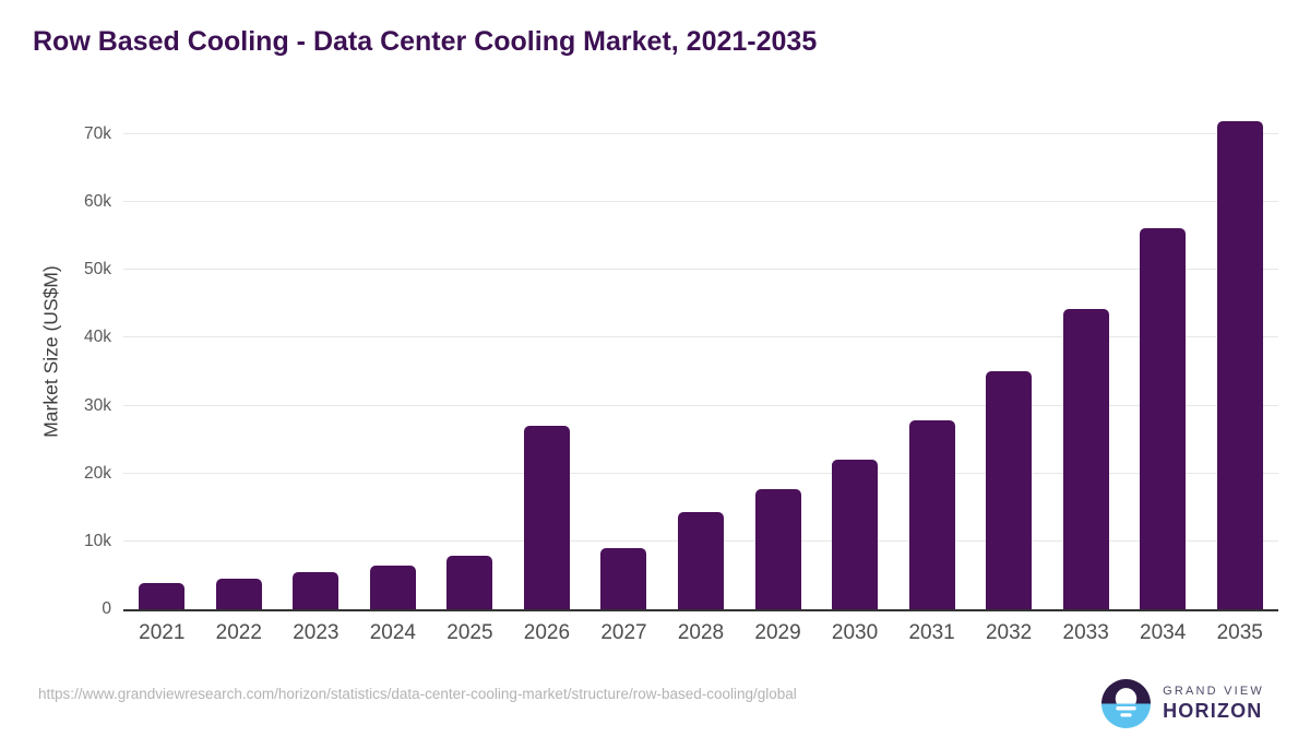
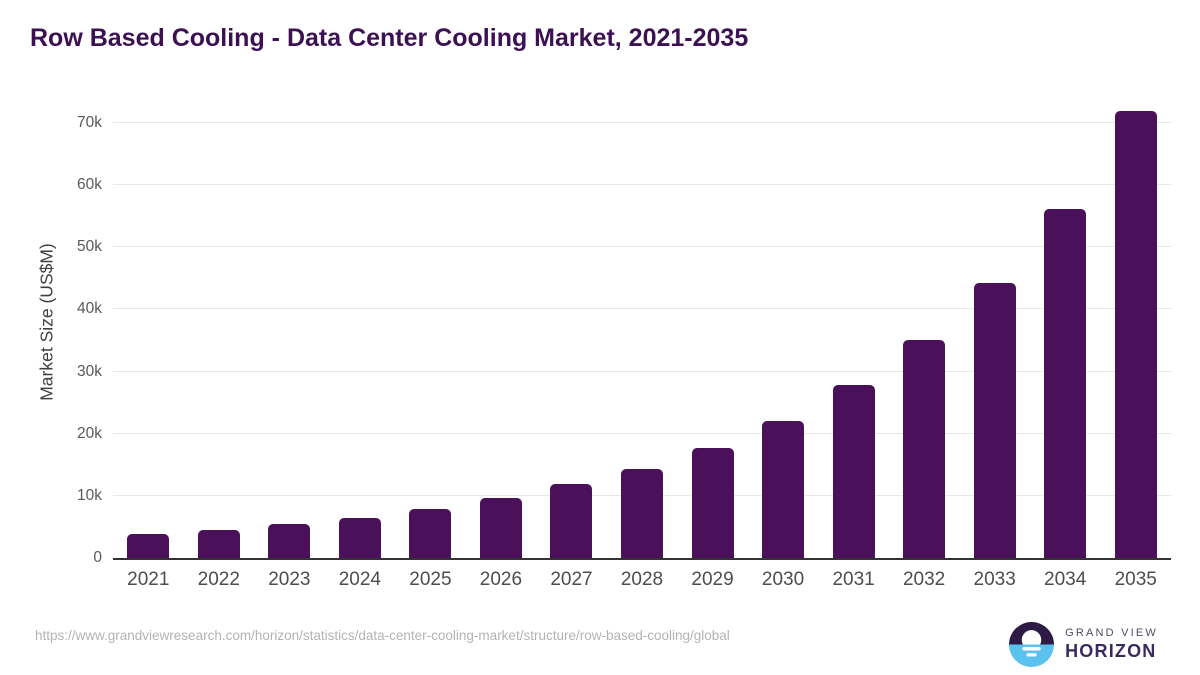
2026: 27k -> 10k
2027: 9k -> 12k
